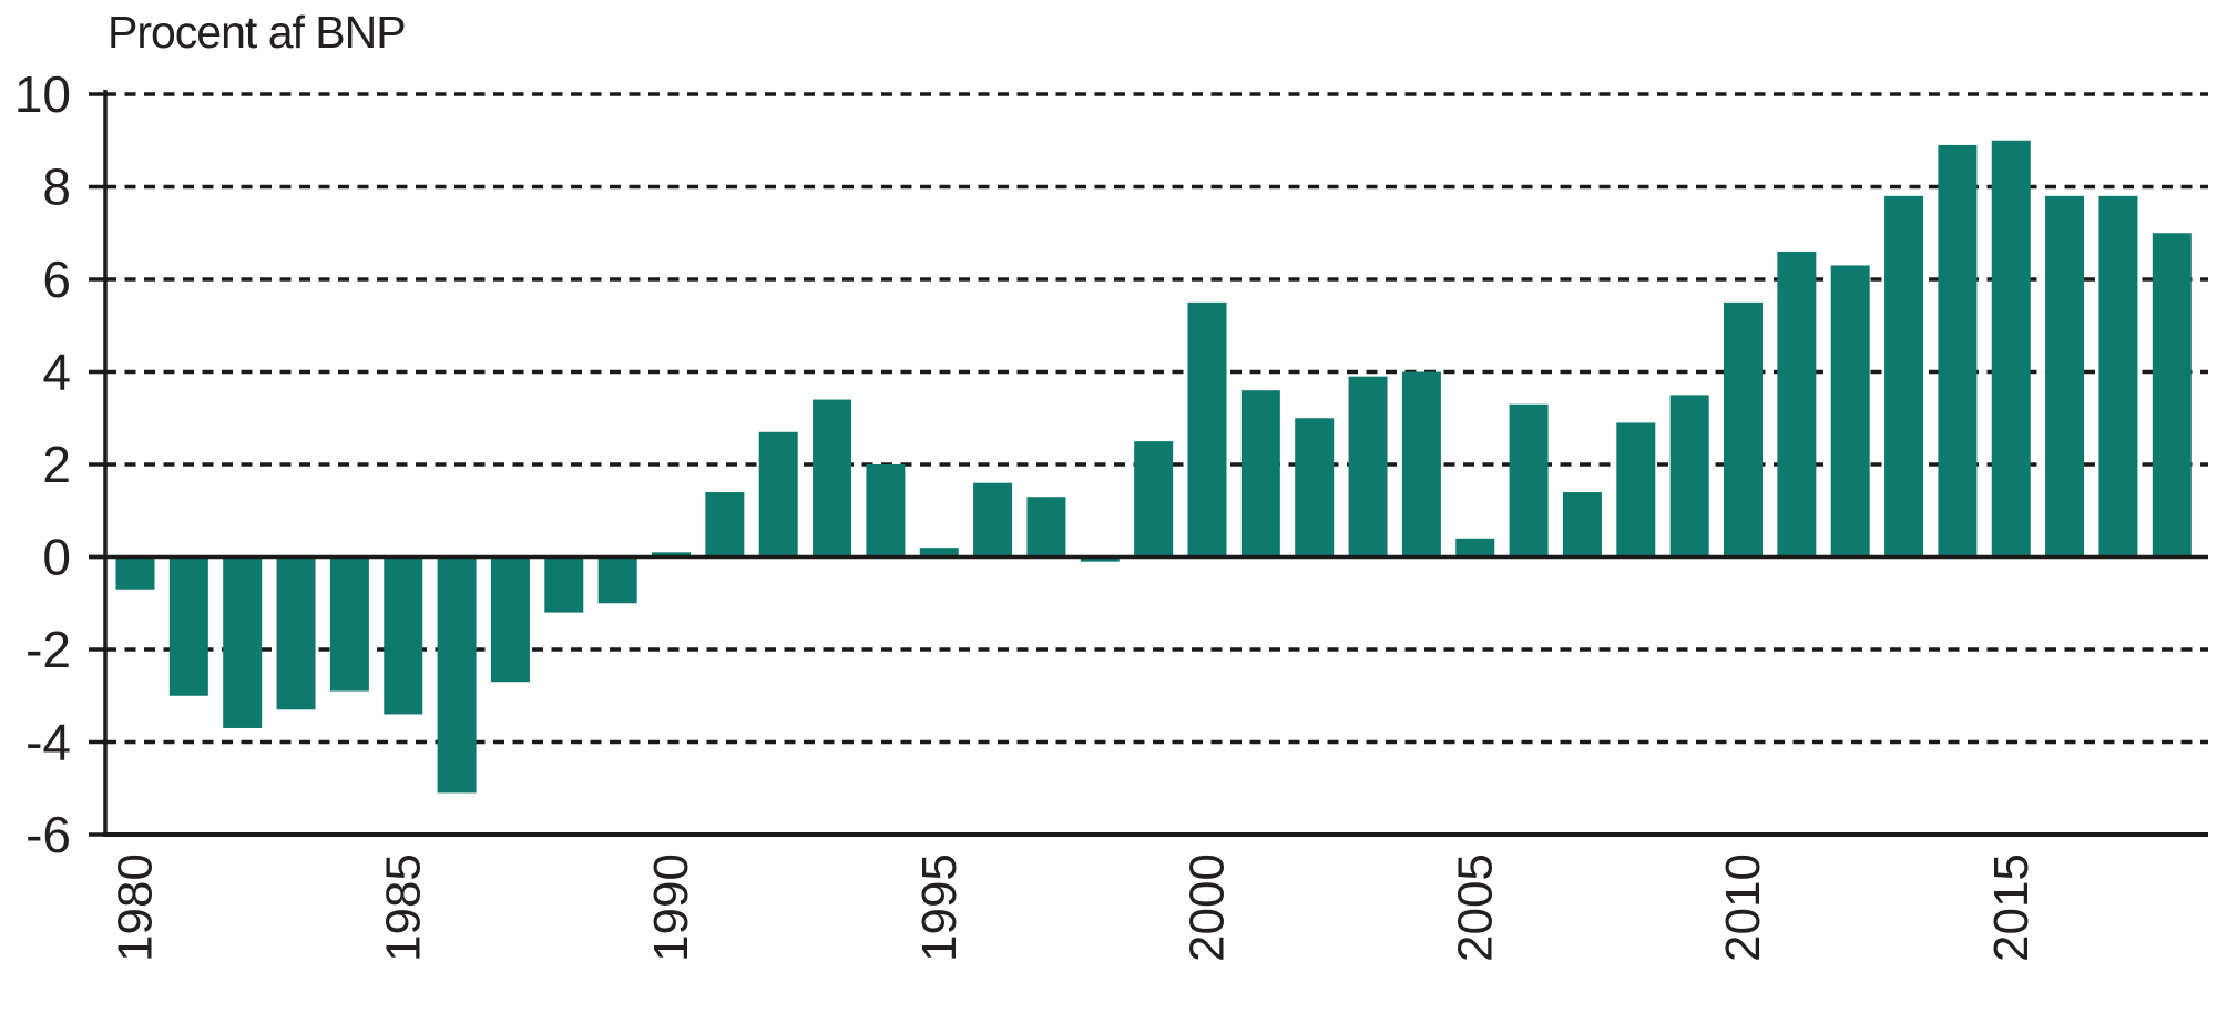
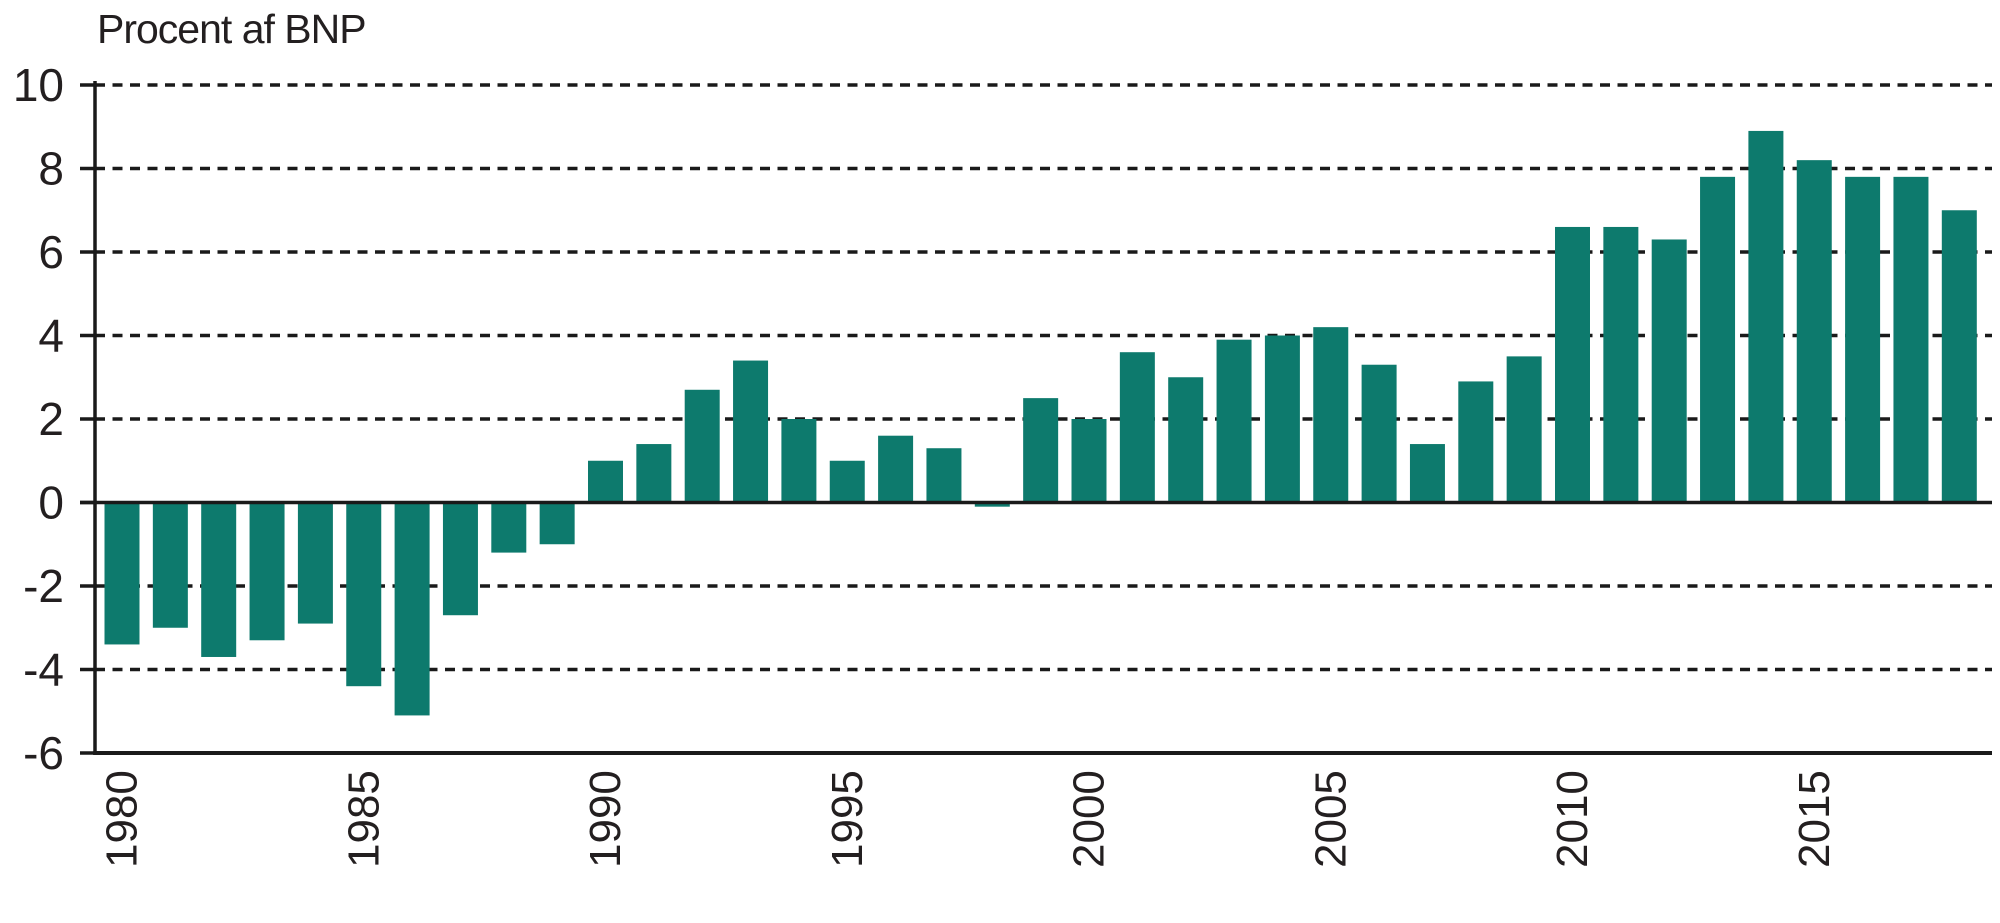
1980: -0.7 -> -3.4
1985: -3.4 -> -4.4
1990: 0.1 -> 1.0
1995: 0.2 -> 1.0
2000: 5.5 -> 2.0
2005: 0.4 -> 4.2
2010: 5.5 -> 6.6
2015: 9.0 -> 8.2
